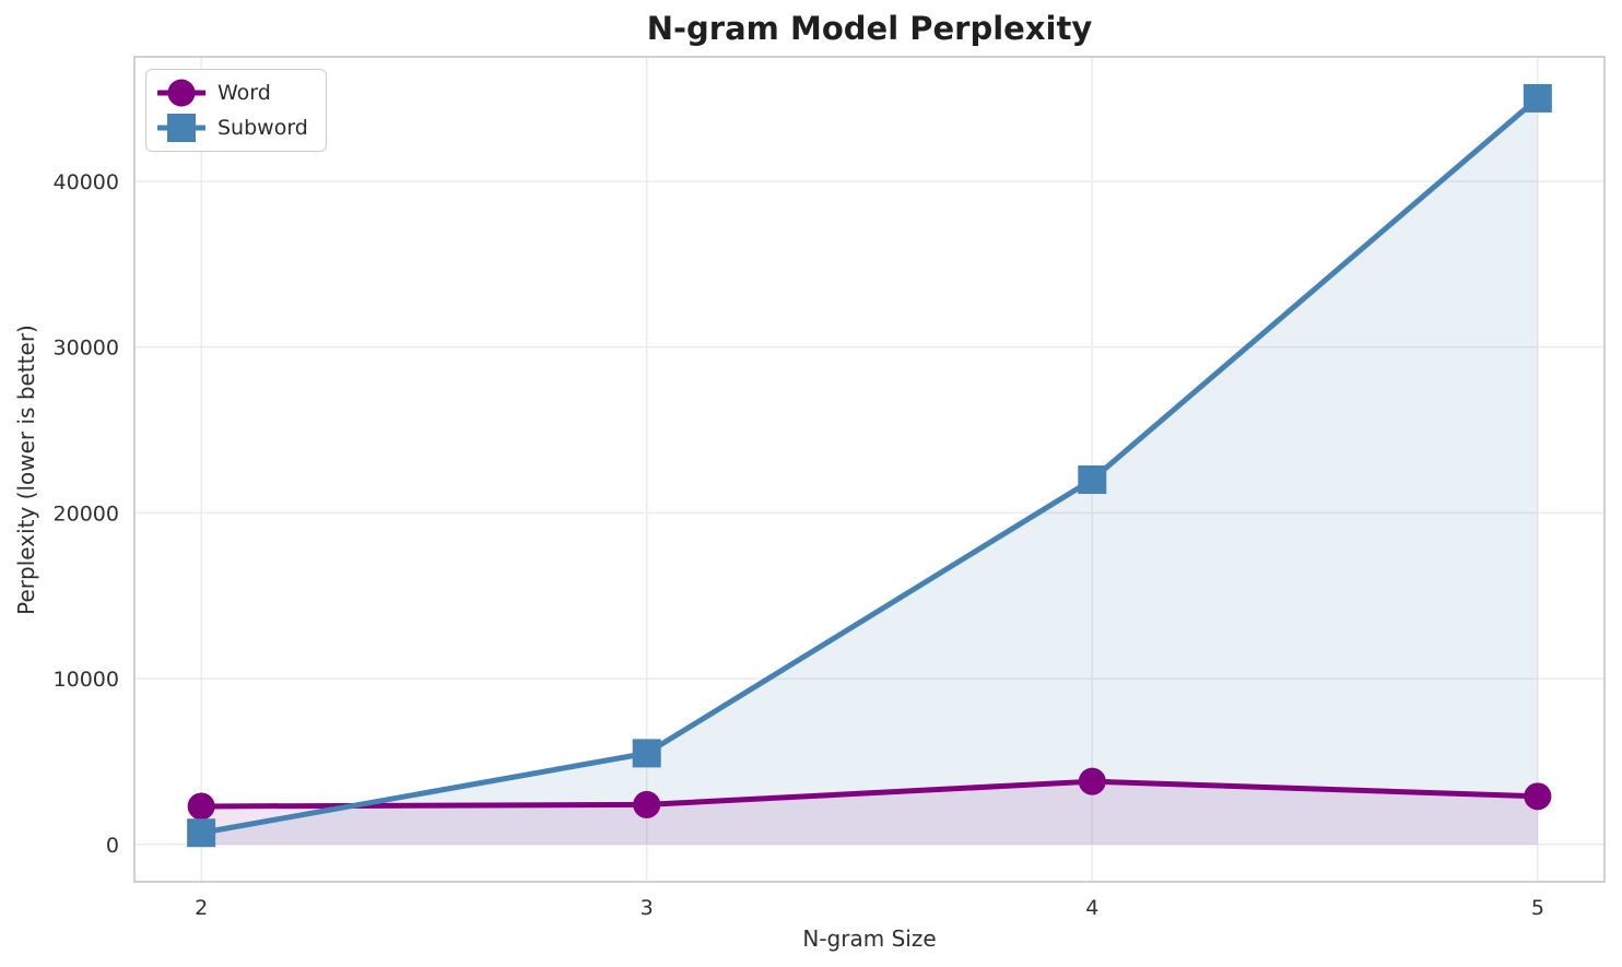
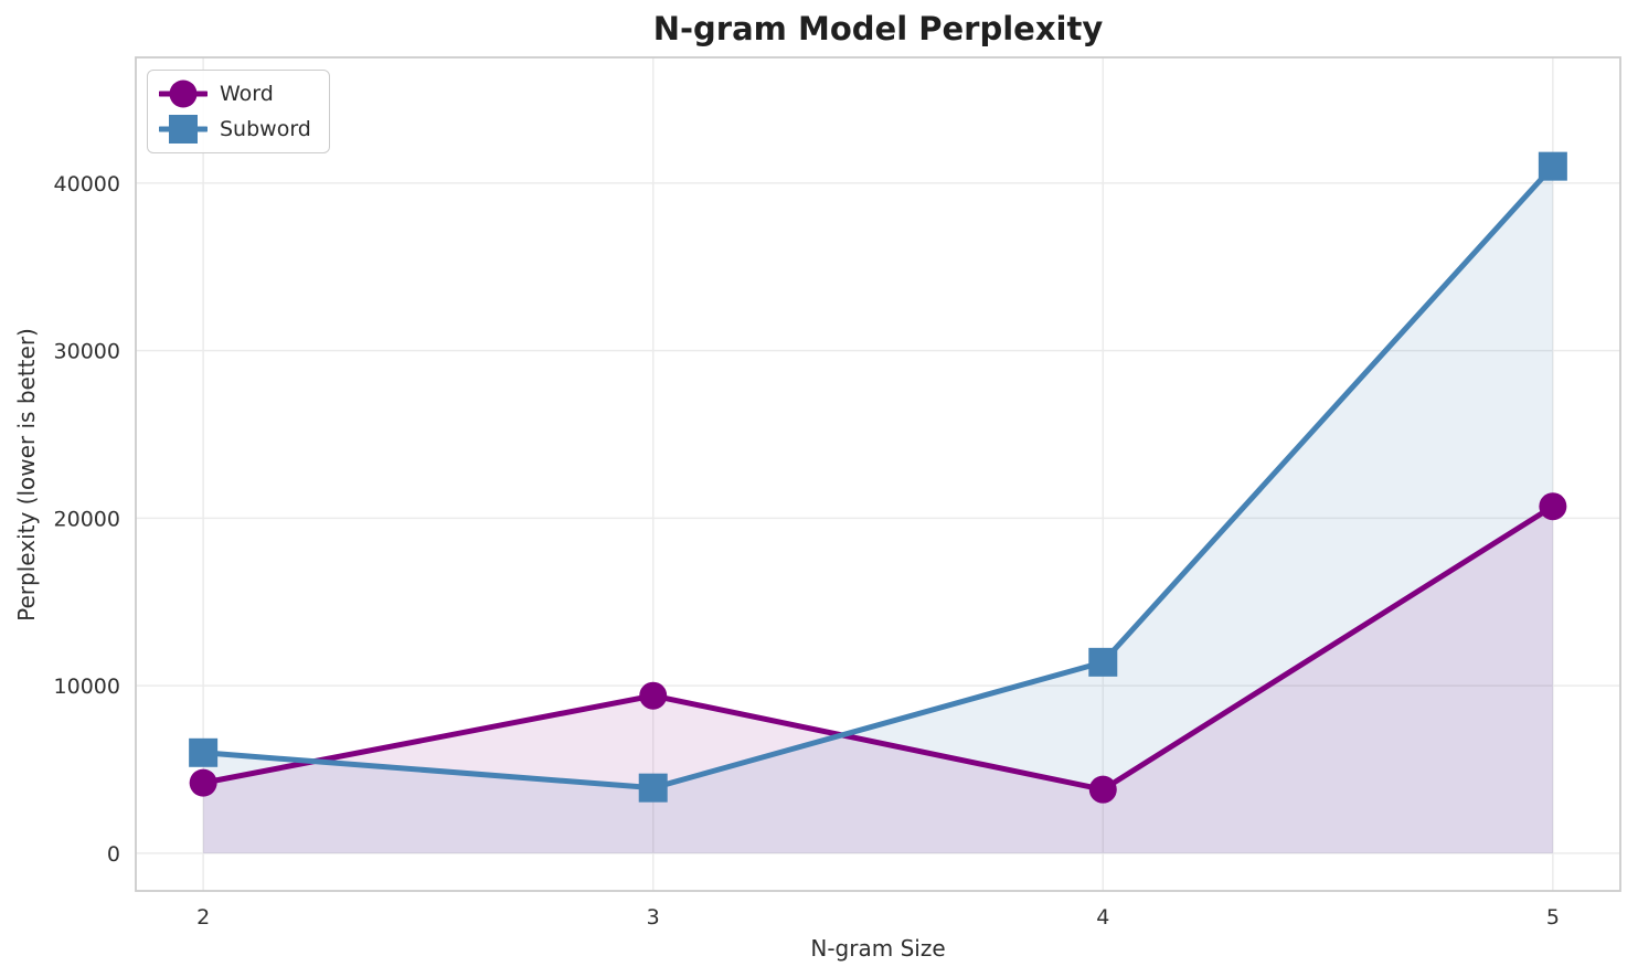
Word/2: 2300 -> 4200
Subword/2: 700 -> 6000
Word/3: 2400 -> 9400
Subword/3: 5500 -> 3900
Subword/4: 22000 -> 11400
Word/5: 2900 -> 20700
Subword/5: 45000 -> 41000
